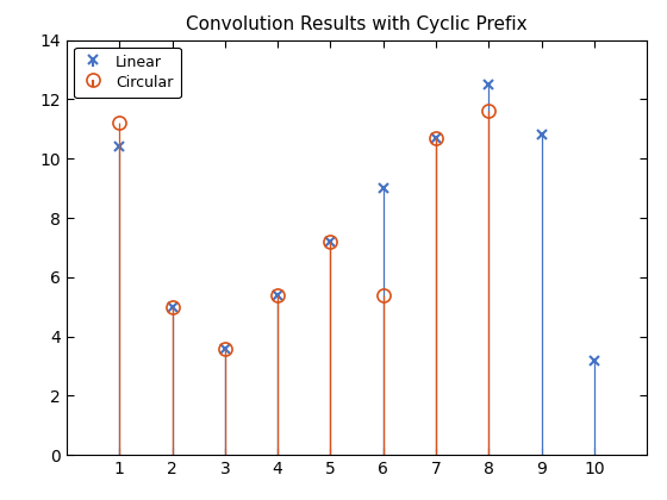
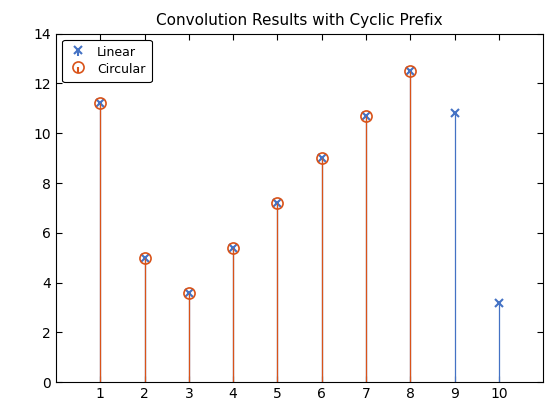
Linear/1: 10.4 -> 11.2
Circular/6: 5.4 -> 9.0
Circular/8: 11.6 -> 12.5
